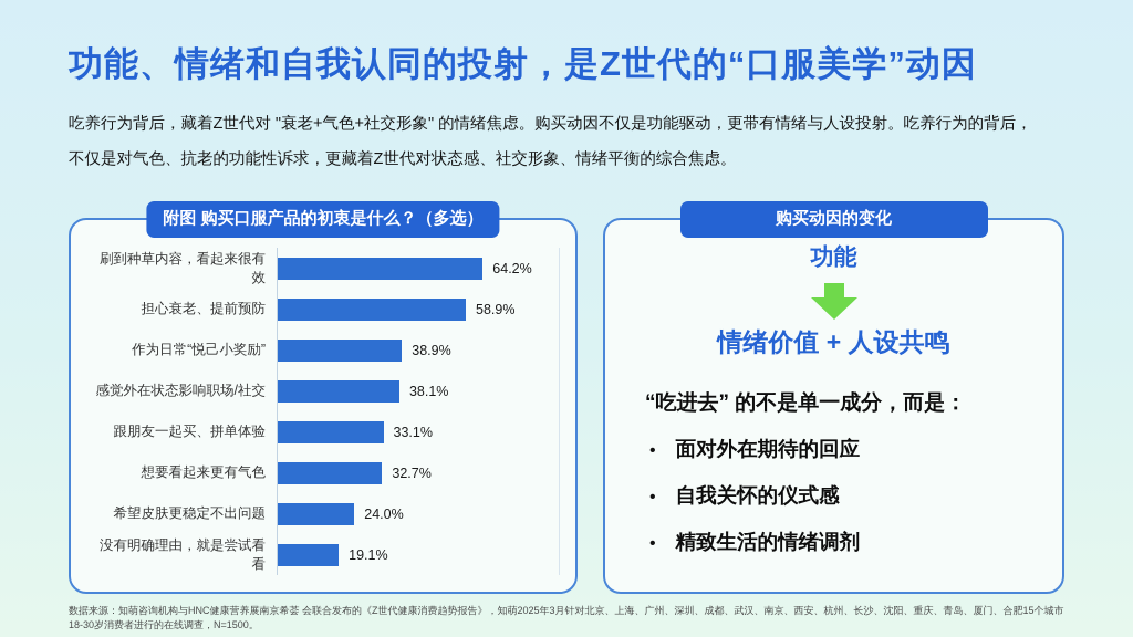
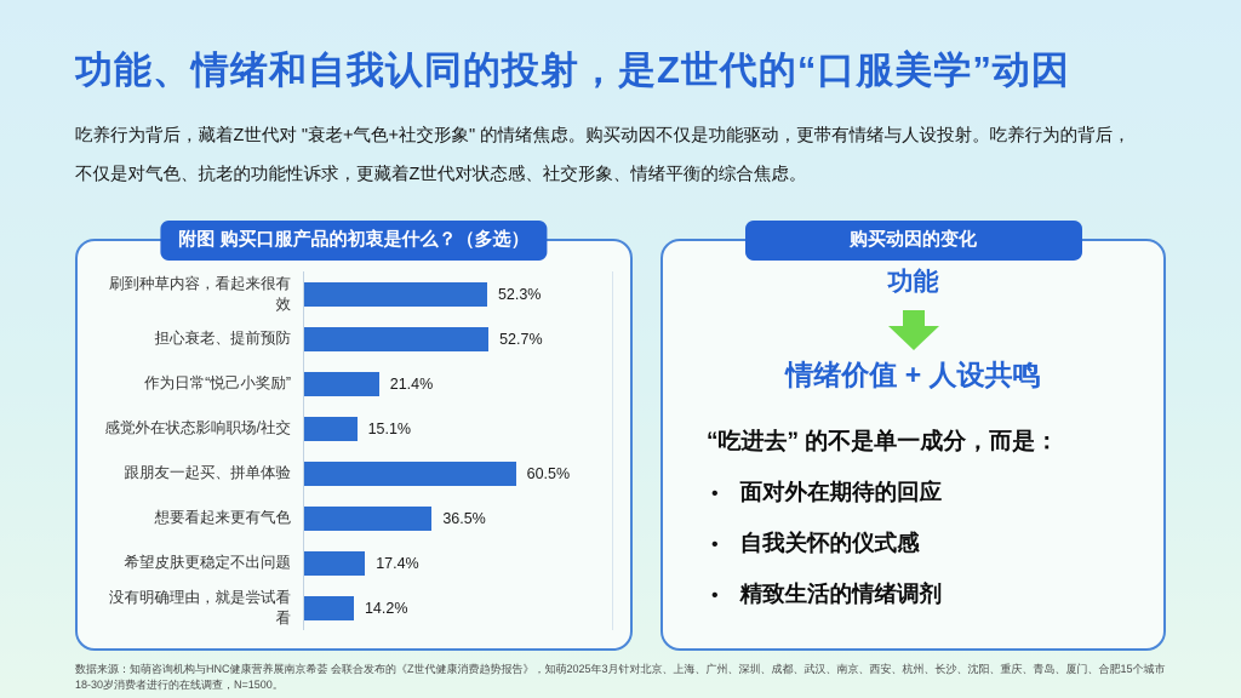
刷到种草内容，看起来很有效: 64.2% -> 52.3%
担心衰老、提前预防: 58.9% -> 52.7%
作为日常“悦己小奖励”: 38.9% -> 21.4%
感觉外在状态影响职场/社交: 38.1% -> 15.1%
跟朋友一起买、拼单体验: 33.1% -> 60.5%
想要看起来更有气色: 32.7% -> 36.5%
希望皮肤更稳定不出问题: 24.0% -> 17.4%
没有明确理由，就是尝试看看: 19.1% -> 14.2%
